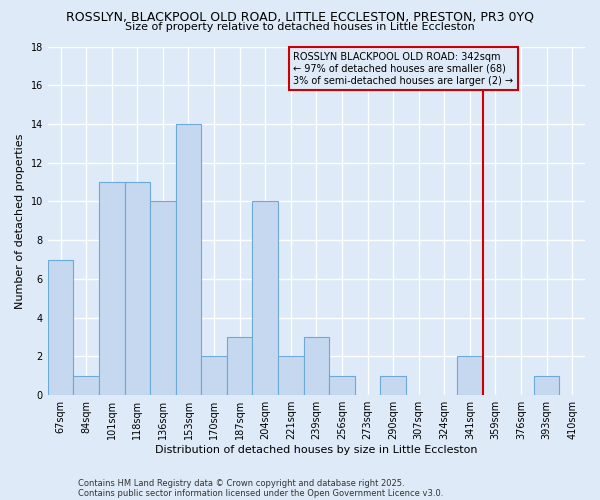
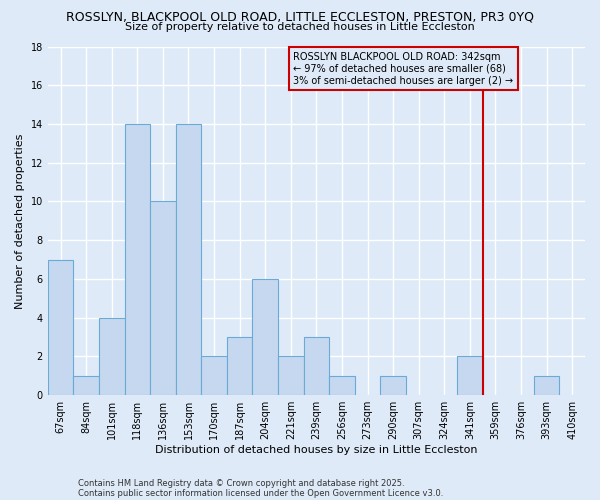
101sqm: 11 -> 4
118sqm: 11 -> 14
204sqm: 10 -> 6
